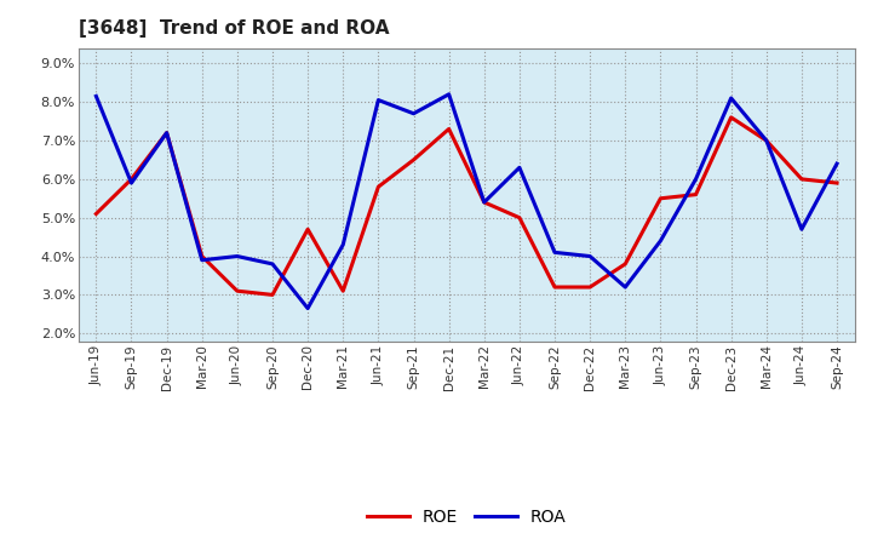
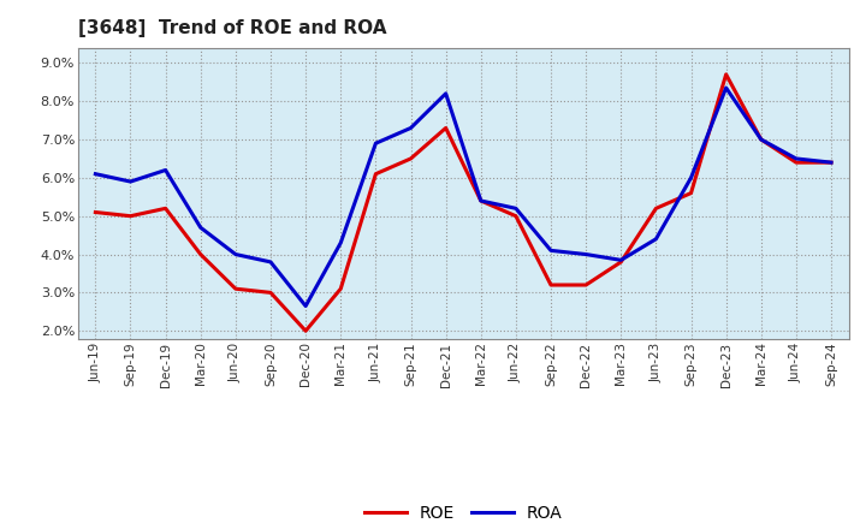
ROA/Jun-19: 8.15% -> 6.10%
ROE/Sep-19: 6.0% -> 5.0%
ROE/Dec-19: 7.2% -> 5.2%
ROA/Dec-19: 7.20% -> 6.20%
ROA/Mar-20: 3.90% -> 4.70%
ROE/Dec-20: 4.7% -> 2.0%
ROE/Jun-21: 5.8% -> 6.1%
ROA/Jun-21: 8.05% -> 6.90%
ROA/Sep-21: 7.70% -> 7.30%
ROA/Jun-22: 6.30% -> 5.20%
ROA/Mar-23: 3.20% -> 3.85%
ROE/Jun-23: 5.5% -> 5.2%
ROE/Dec-23: 7.6% -> 8.7%
ROA/Dec-23: 8.10% -> 8.35%
ROE/Jun-24: 6.0% -> 6.4%
ROA/Jun-24: 4.70% -> 6.50%
ROE/Sep-24: 5.9% -> 6.4%
